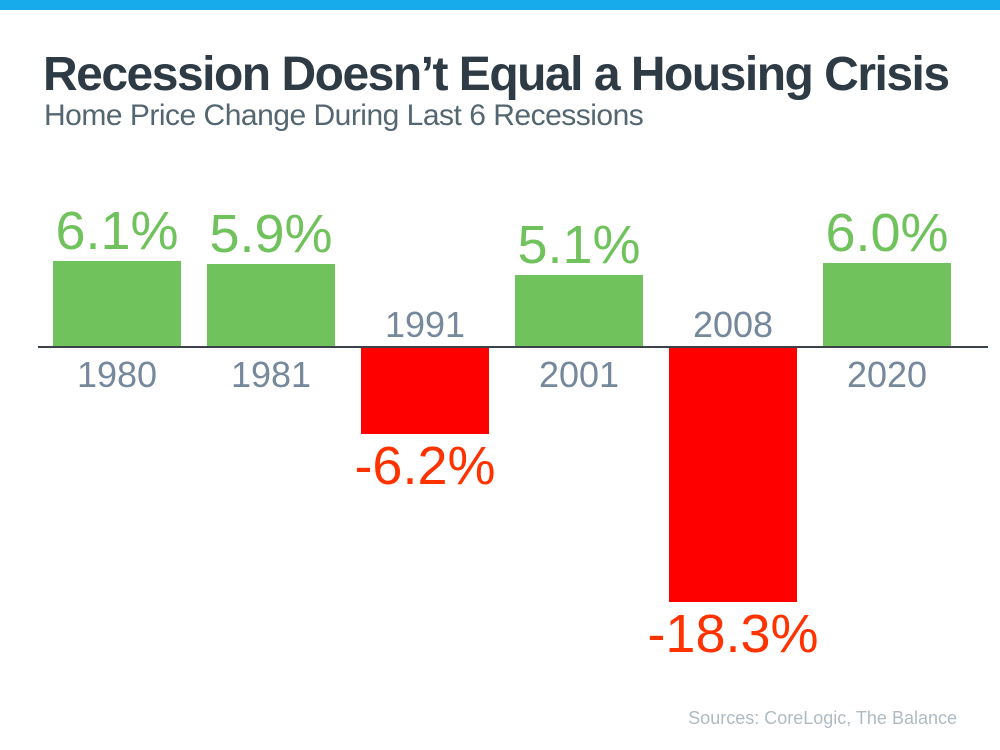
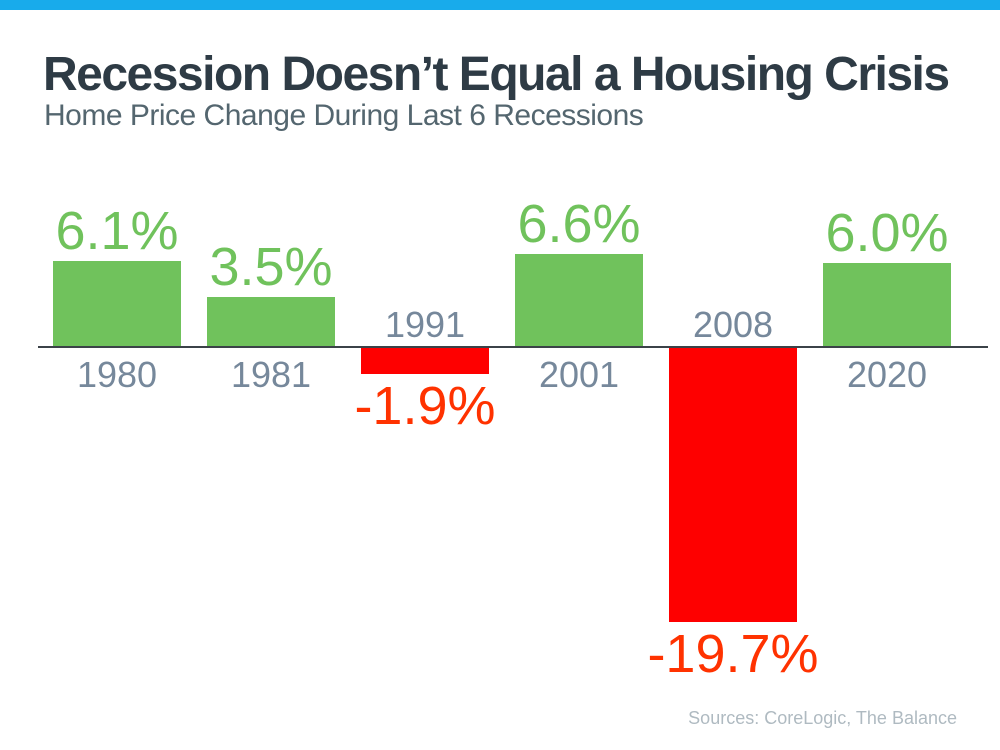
1981: 5.9% -> 3.5%
1991: -6.2% -> -1.9%
2001: 5.1% -> 6.6%
2008: -18.3% -> -19.7%
